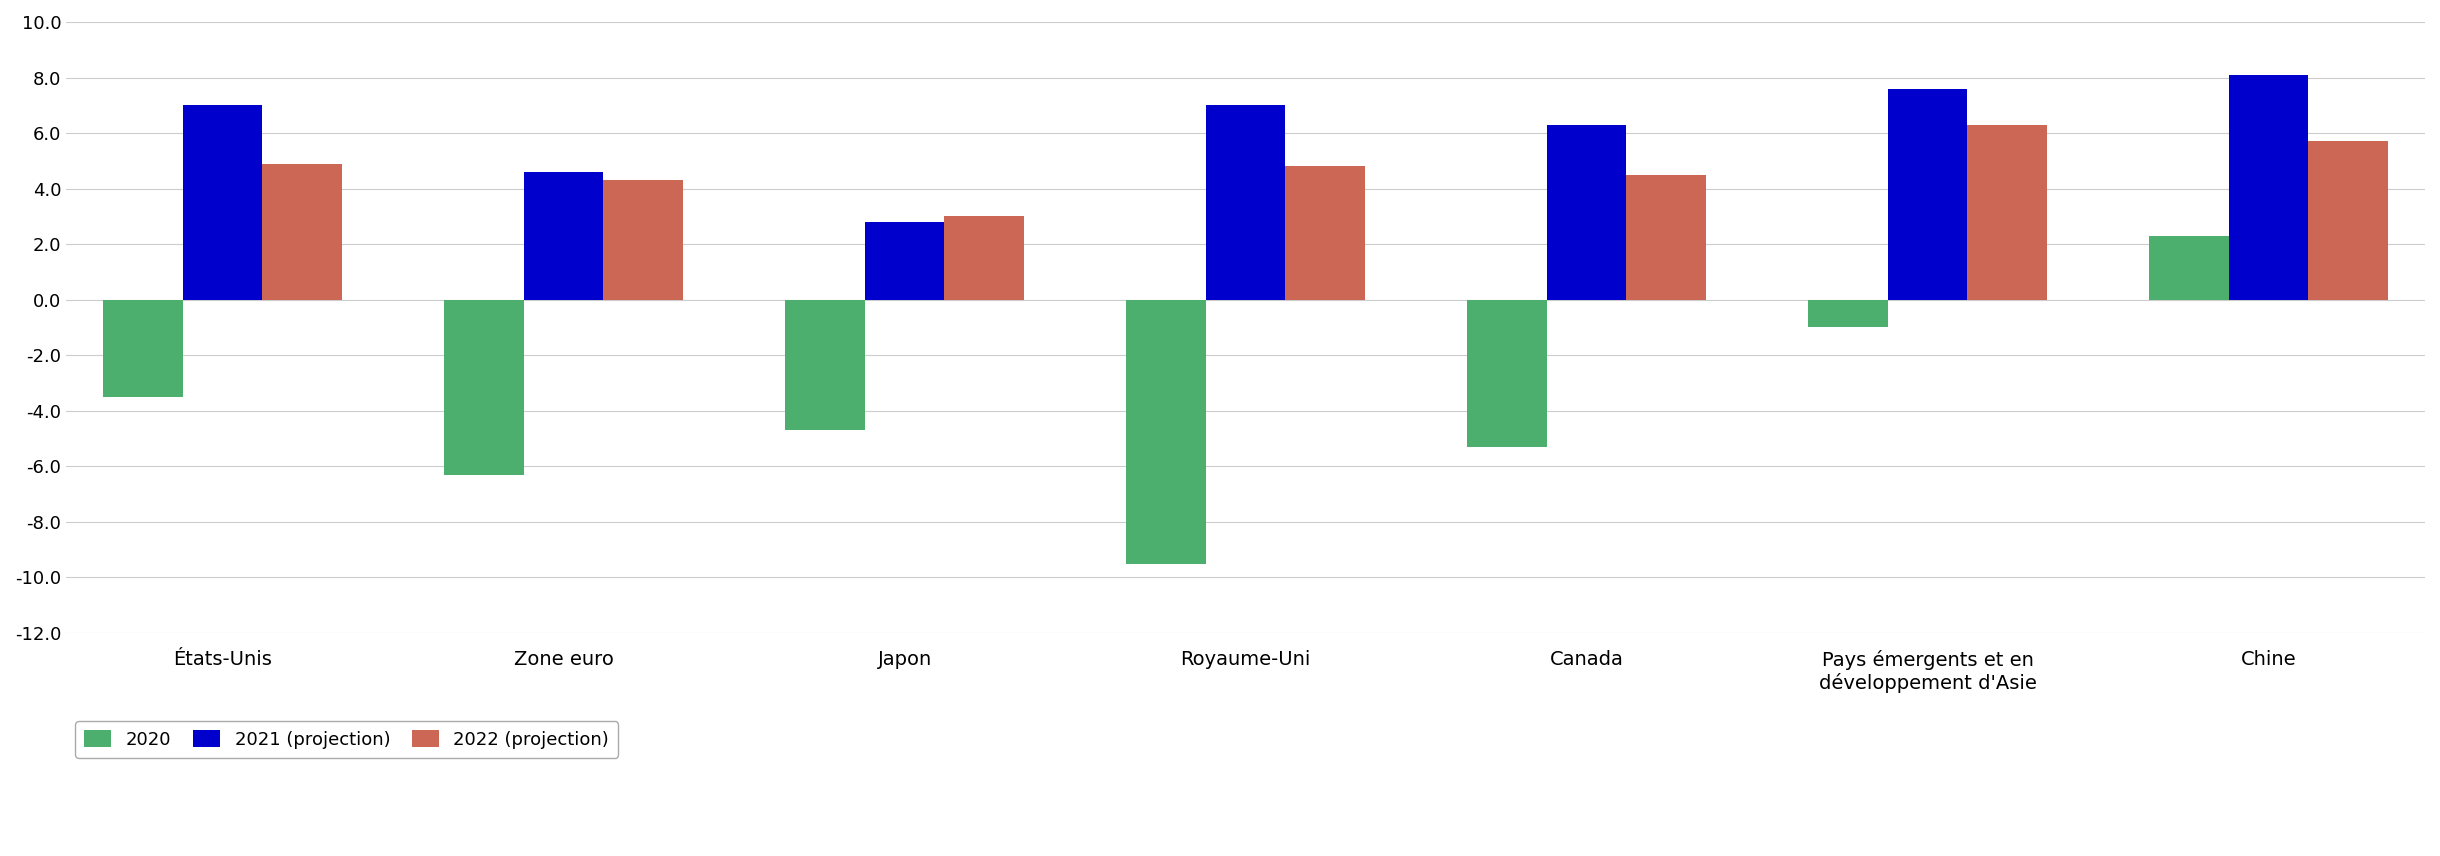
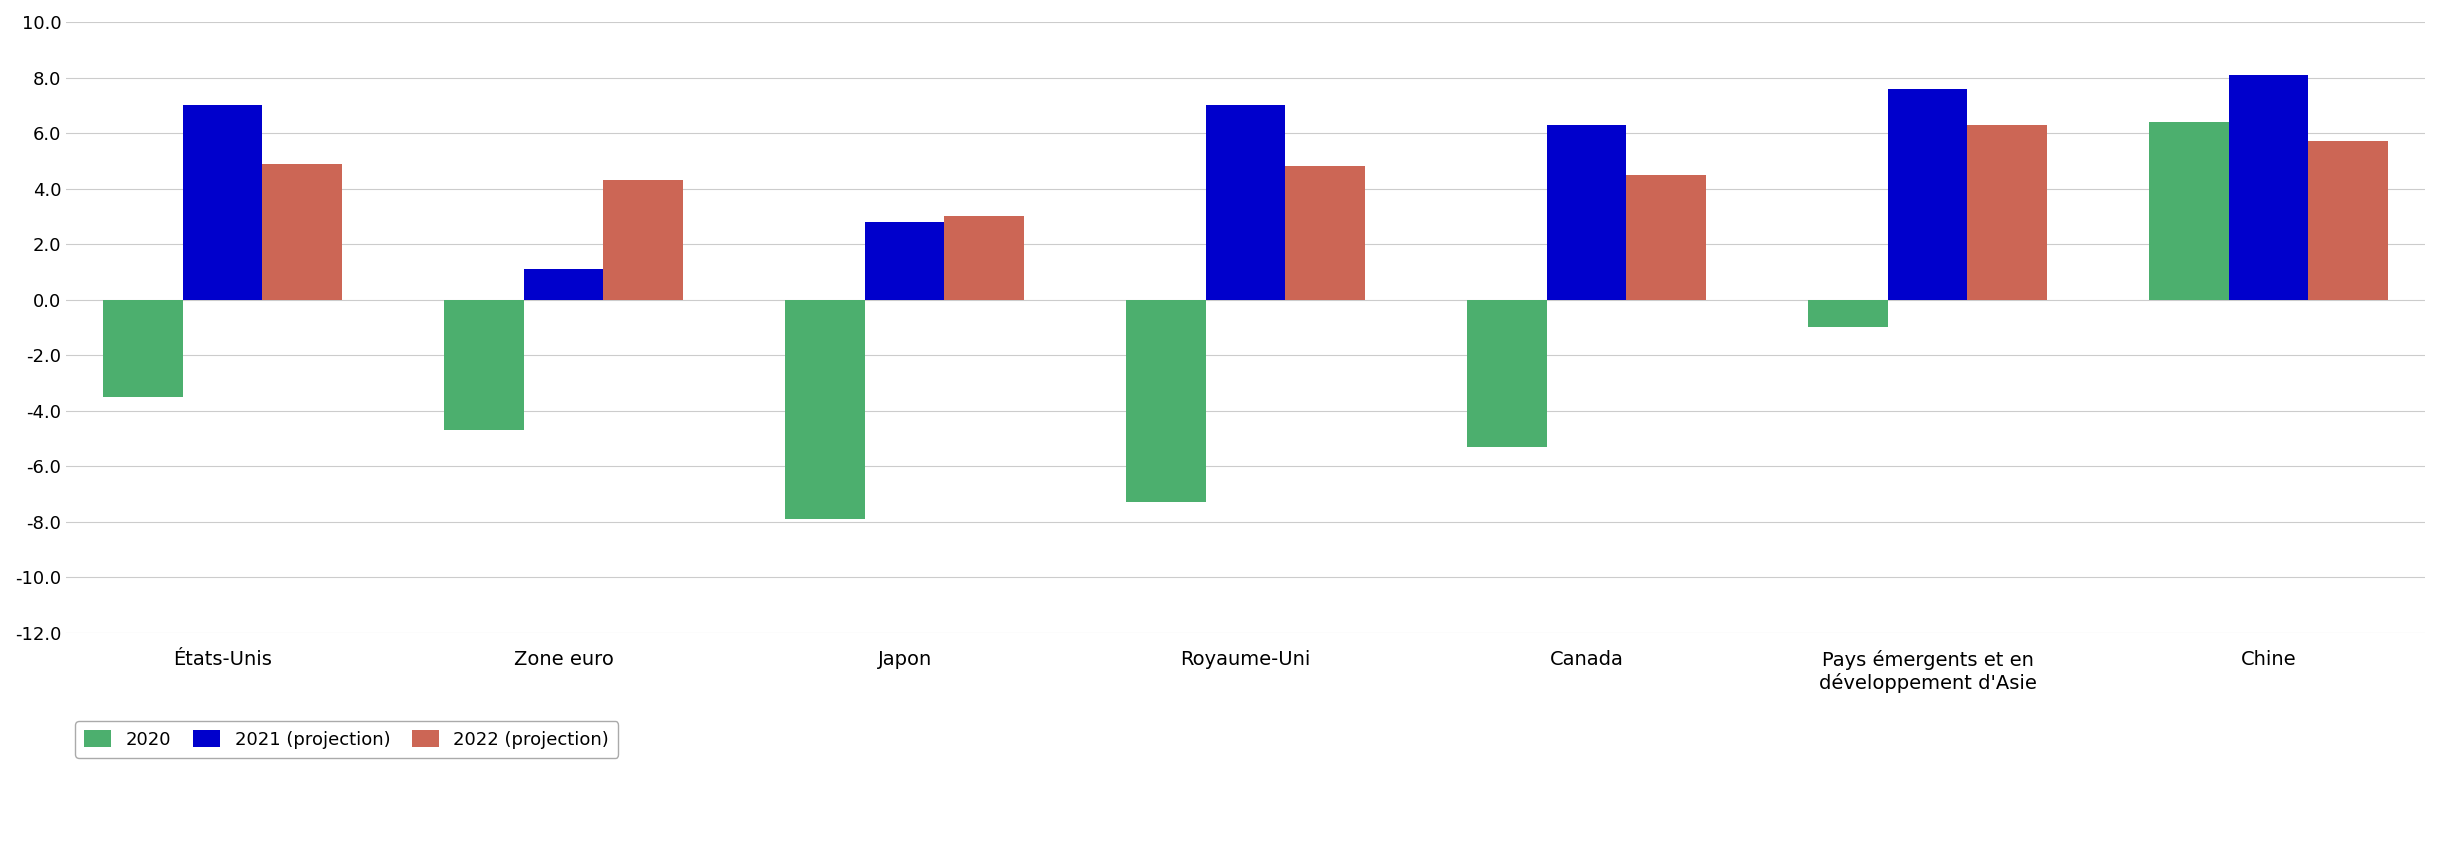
2020/Zone euro: -6.3 -> -4.7
2021 (projection)/Zone euro: 4.6 -> 1.1
2020/Japon: -4.7 -> -7.9
2020/Royaume-Uni: -9.5 -> -7.3
2020/Chine: 2.3 -> 6.4
